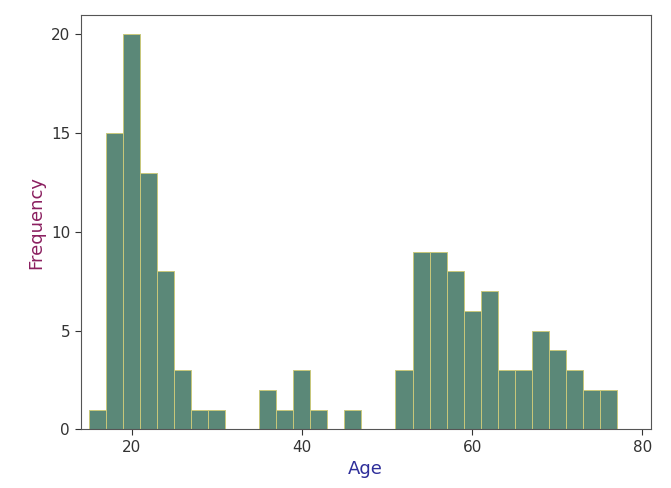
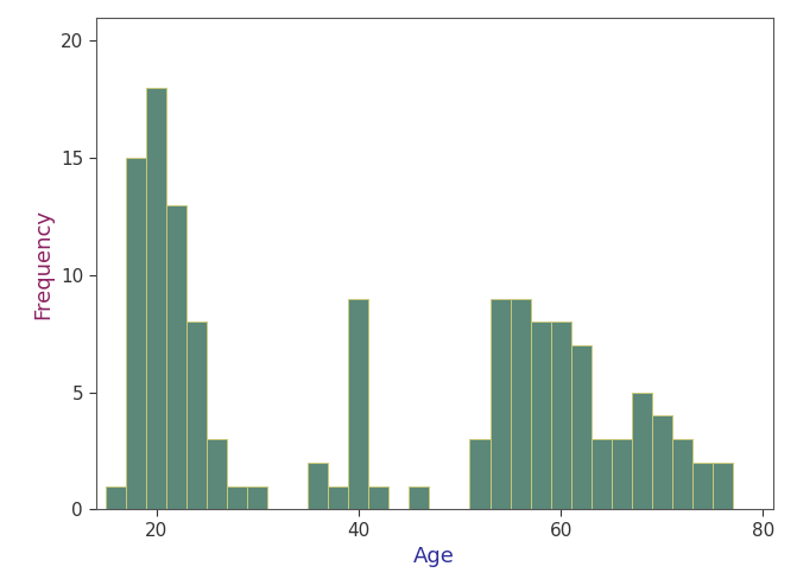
20: 20 -> 18
40: 3 -> 9
60: 6 -> 8
